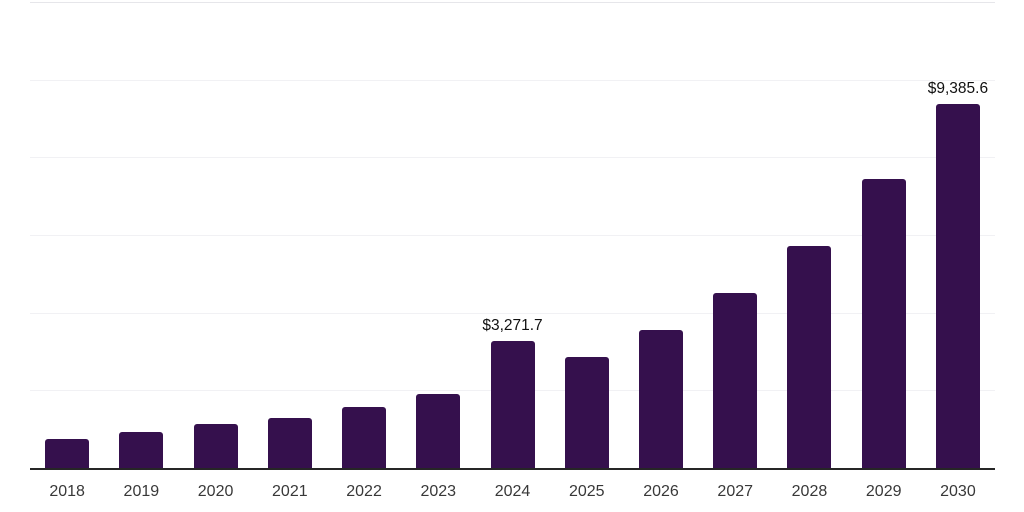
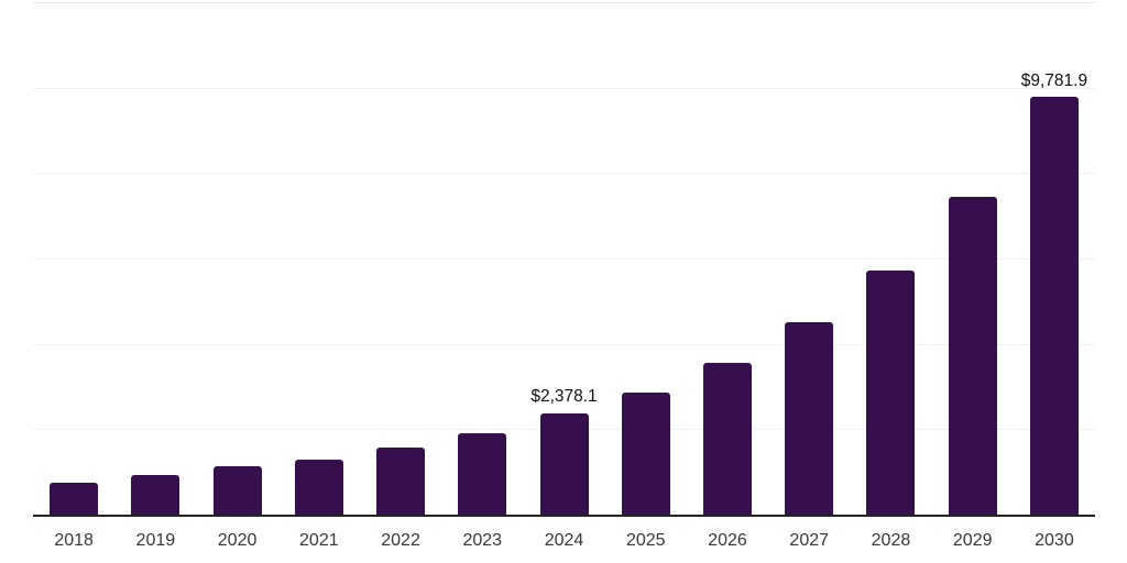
2024: $3,271.7 -> $2,378.1
2030: $9,385.6 -> $9,781.9
